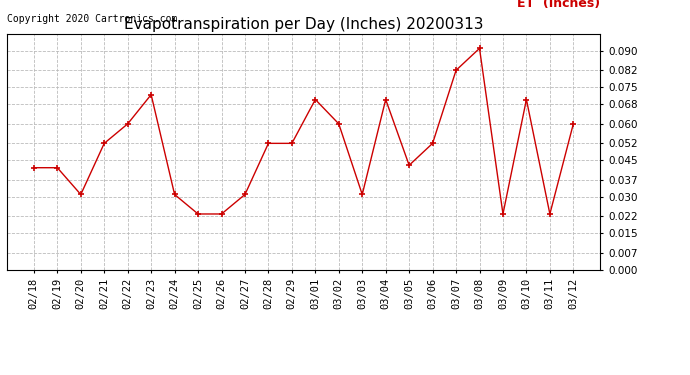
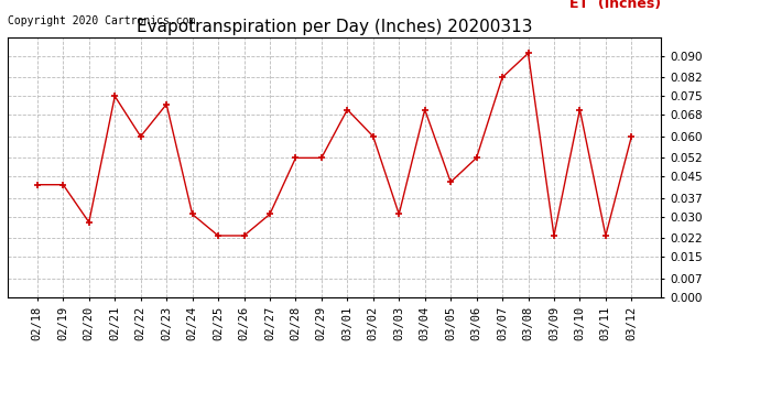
02/20: 0.031 -> 0.028
02/21: 0.052 -> 0.075
